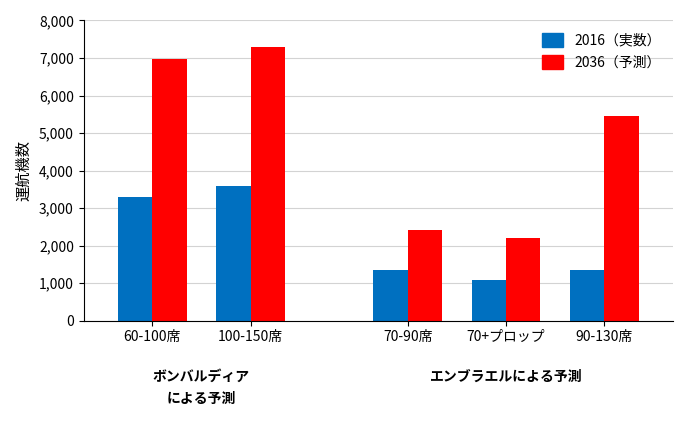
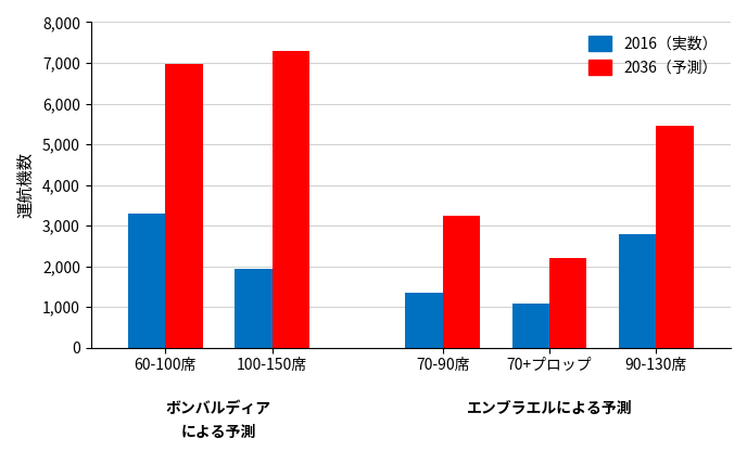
2016（実数）/100-150席: 3,600 -> 1,950
2036（予測）/70-90席: 2,420 -> 3,250
2016（実数）/90-130席: 1,350 -> 2,800
